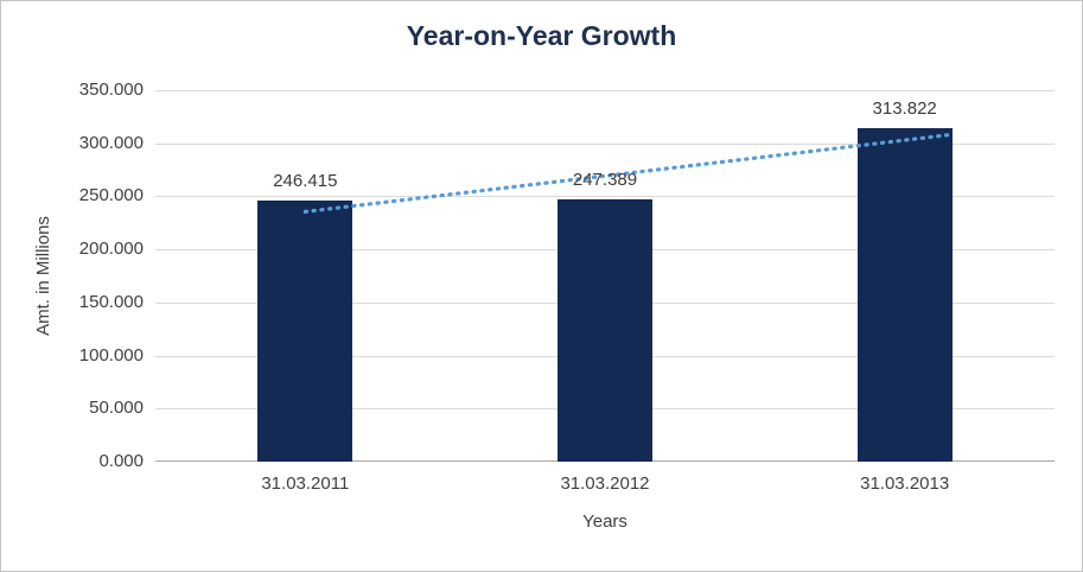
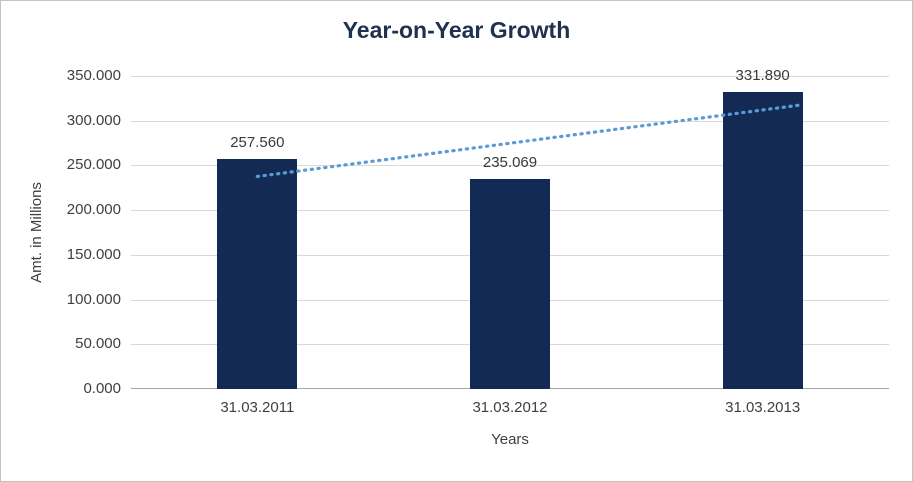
31.03.2011: 246.415 -> 257.560
31.03.2012: 247.389 -> 235.069
31.03.2013: 313.822 -> 331.890
